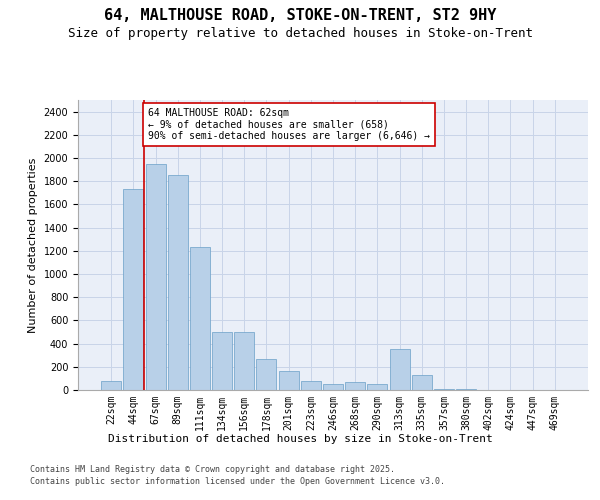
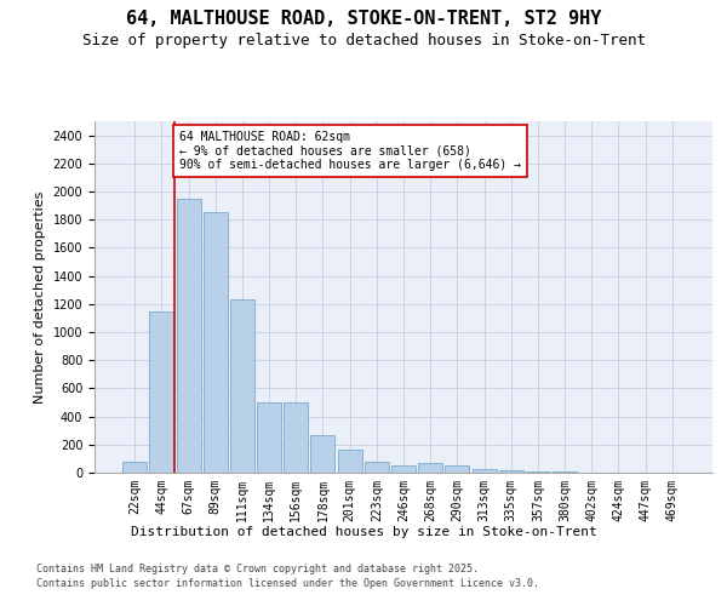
44sqm: 1730 -> 1150
313sqm: 350 -> 30
335sqm: 130 -> 20
